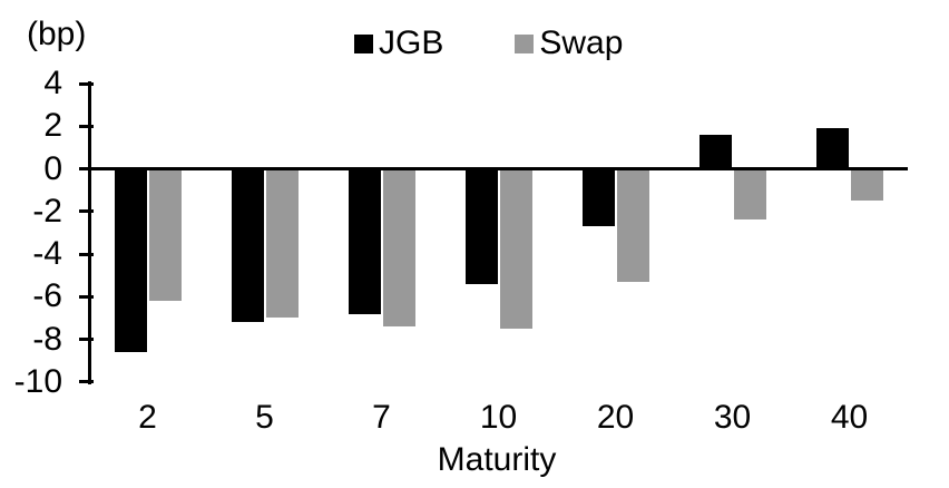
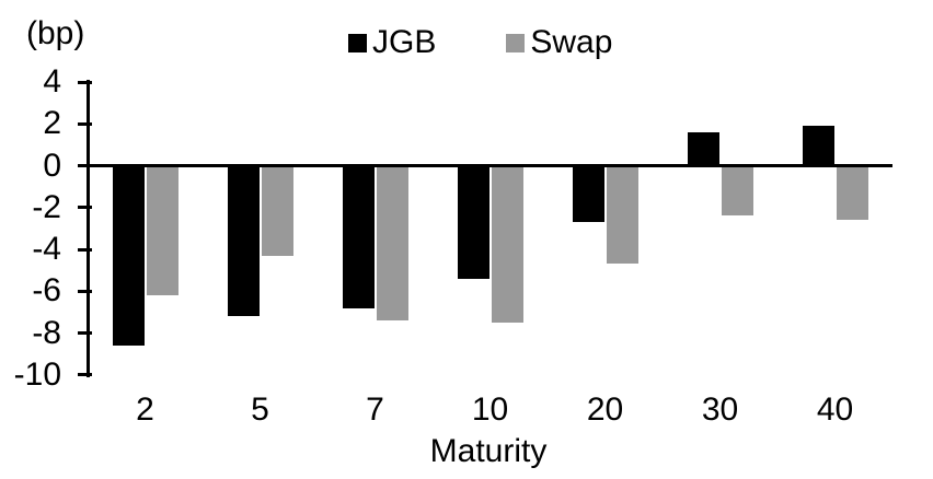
Swap/5: -7.0 -> -4.3
Swap/20: -5.3 -> -4.7
Swap/40: -1.5 -> -2.6
